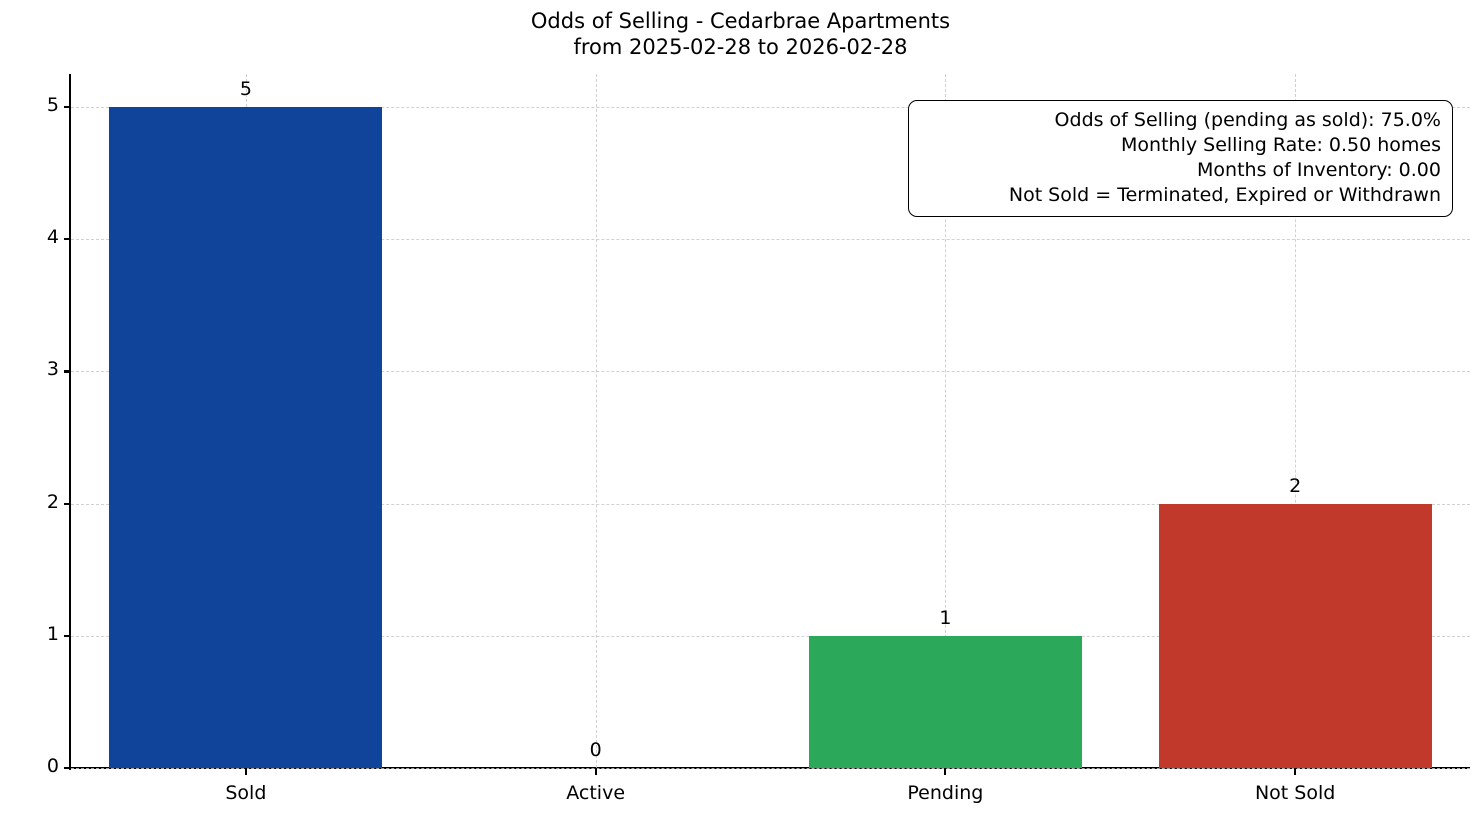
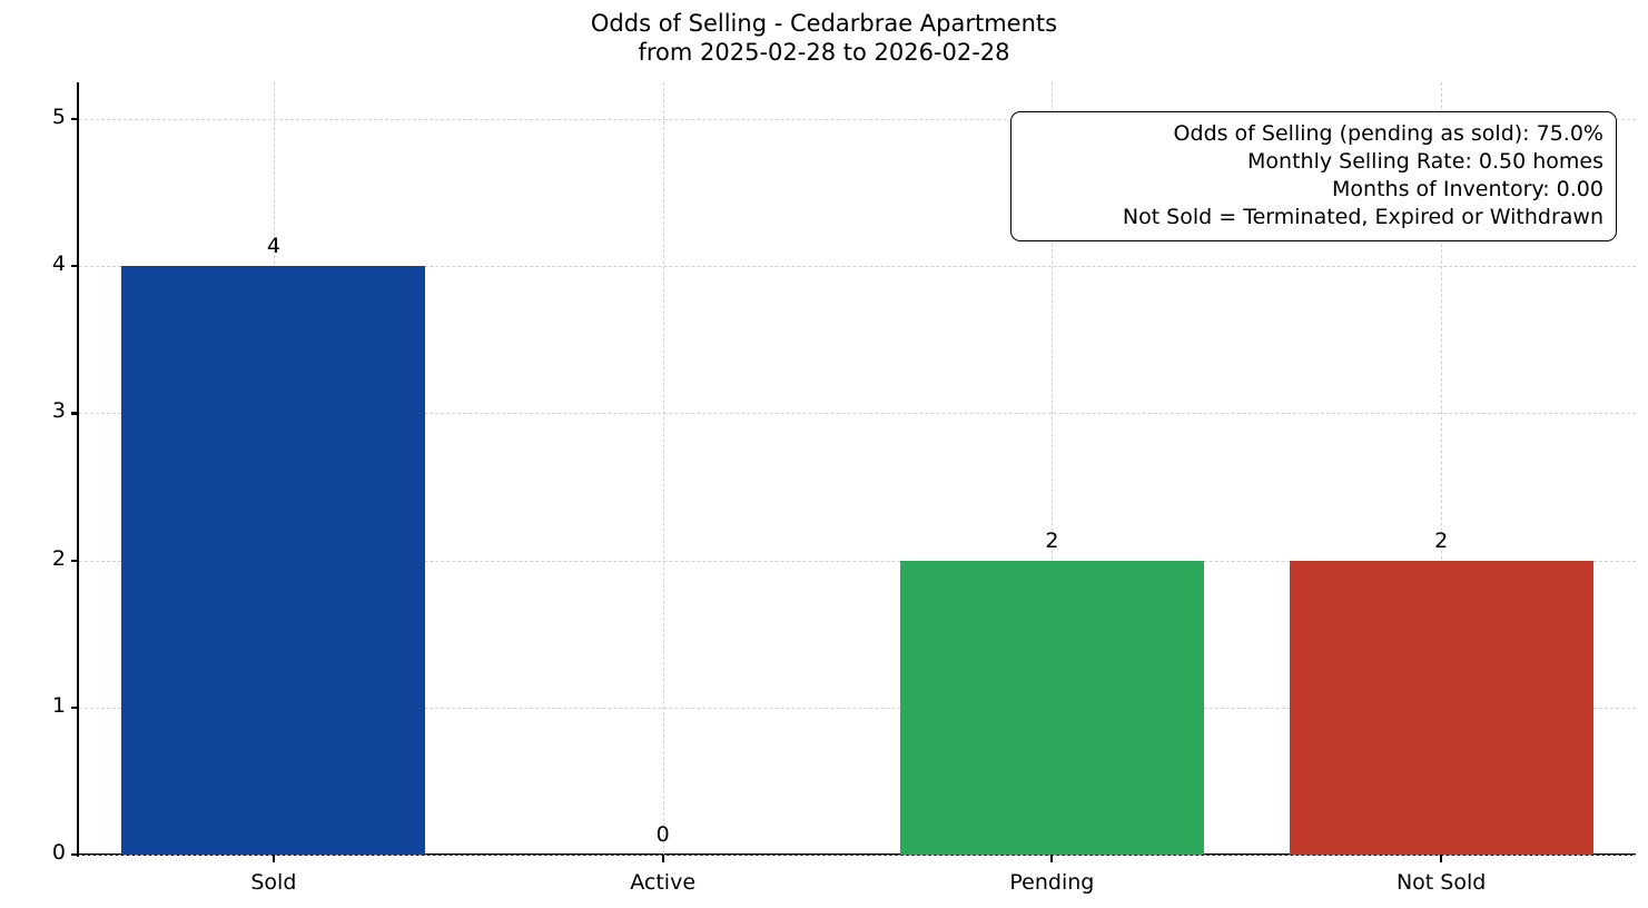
Sold: 5 -> 4
Pending: 1 -> 2
